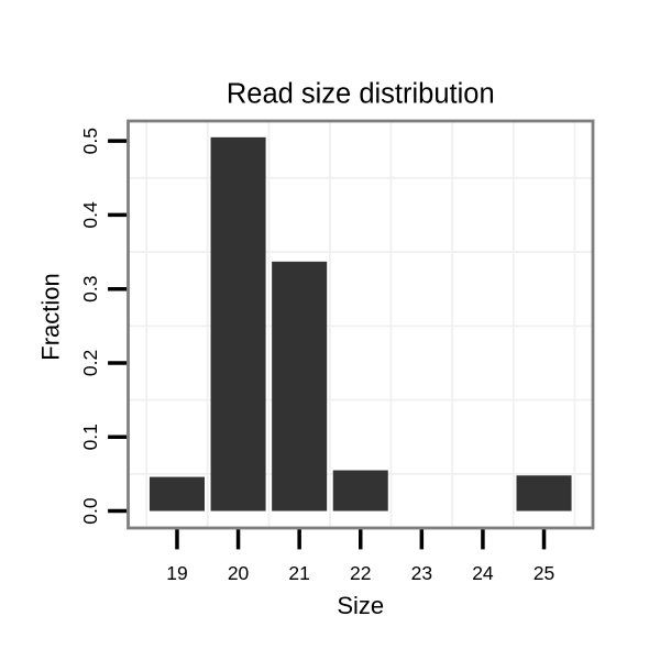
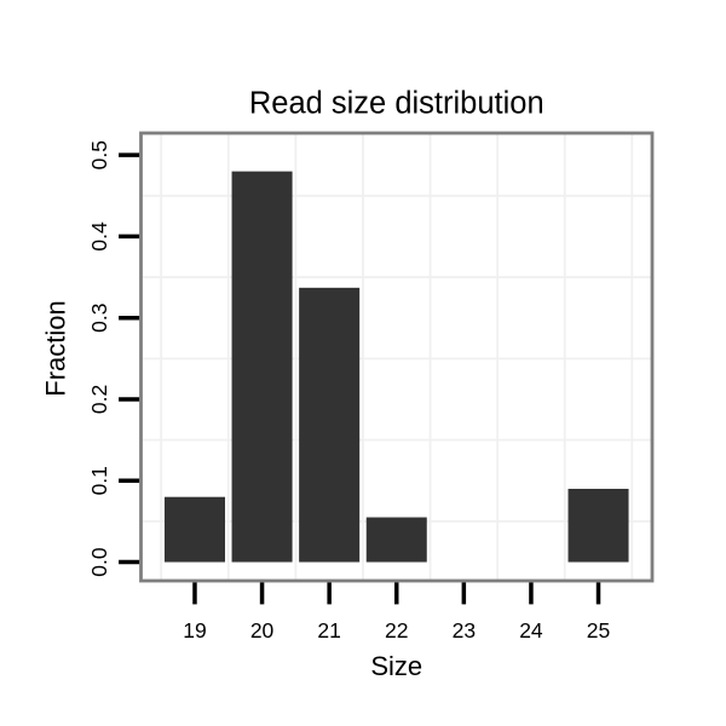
19: 0.05 -> 0.08
20: 0.51 -> 0.48
25: 0.05 -> 0.09
